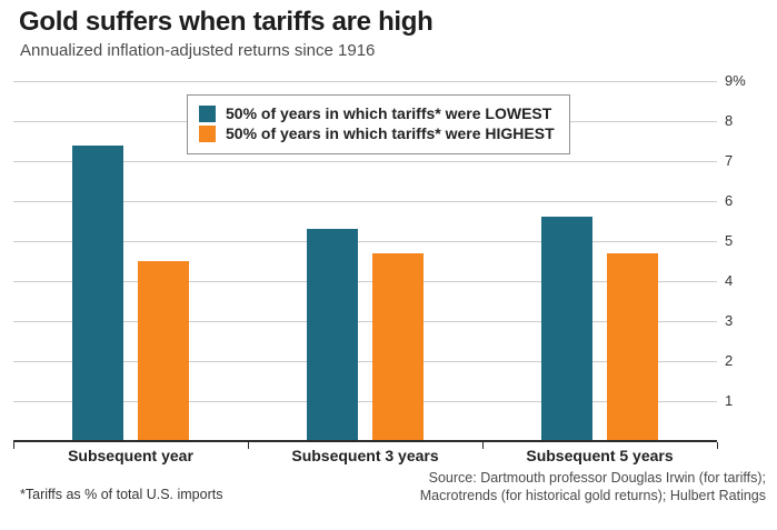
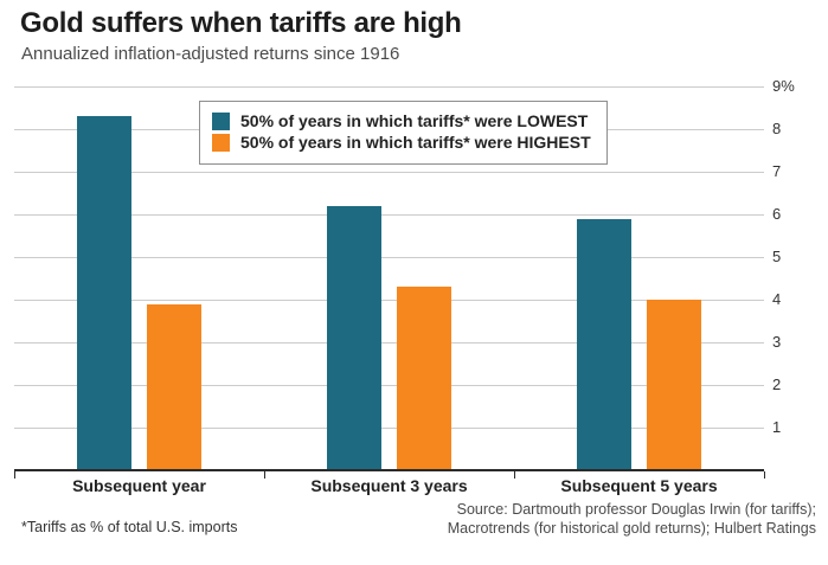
50% of years in which tariffs* were LOWEST/Subsequent year: 7.4% -> 8.3%
50% of years in which tariffs* were HIGHEST/Subsequent year: 4.5% -> 3.9%
50% of years in which tariffs* were LOWEST/Subsequent 3 years: 5.3% -> 6.2%
50% of years in which tariffs* were HIGHEST/Subsequent 3 years: 4.7% -> 4.3%
50% of years in which tariffs* were LOWEST/Subsequent 5 years: 5.6% -> 5.9%
50% of years in which tariffs* were HIGHEST/Subsequent 5 years: 4.7% -> 4.0%
